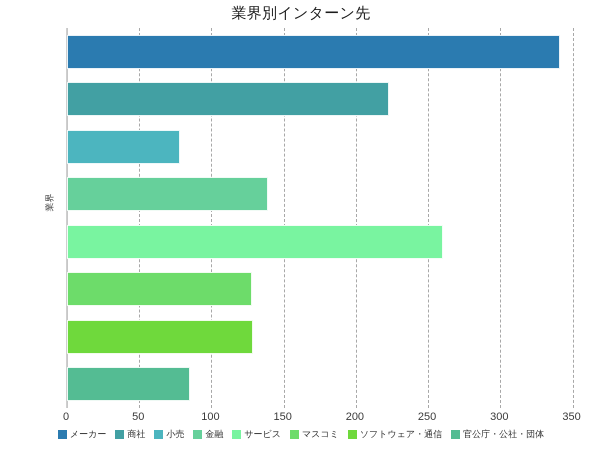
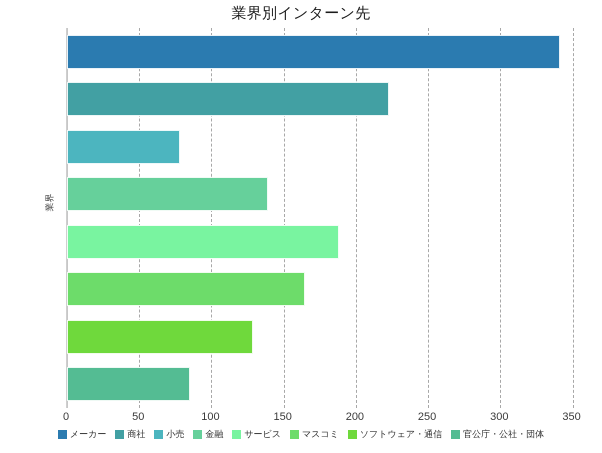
サービス: 260 -> 188
マスコミ: 128 -> 165
